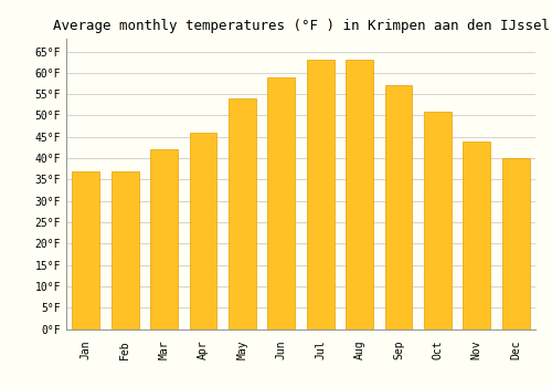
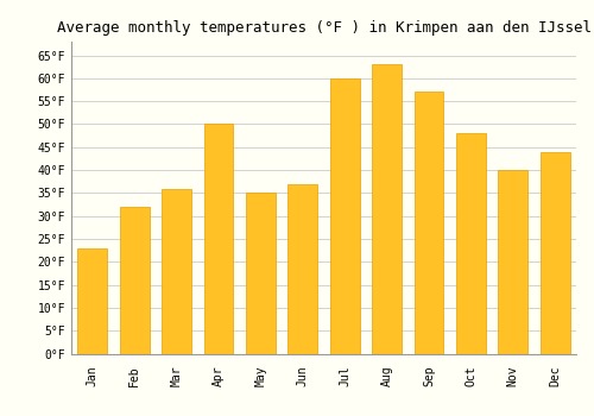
Jan: 37°F -> 23°F
Feb: 37°F -> 32°F
Mar: 42°F -> 36°F
Apr: 46°F -> 50°F
May: 54°F -> 35°F
Jun: 59°F -> 37°F
Jul: 63°F -> 60°F
Oct: 51°F -> 48°F
Nov: 44°F -> 40°F
Dec: 40°F -> 44°F
